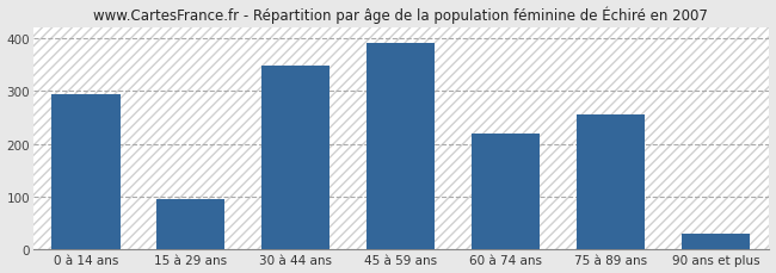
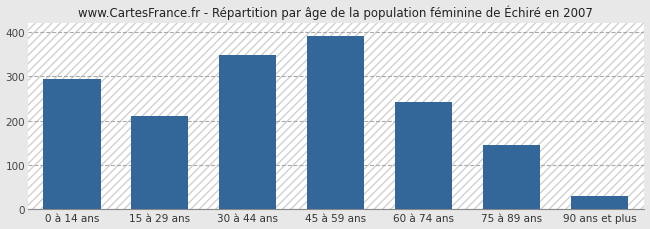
15 à 29 ans: 95 -> 210
60 à 74 ans: 220 -> 242
75 à 89 ans: 255 -> 146
